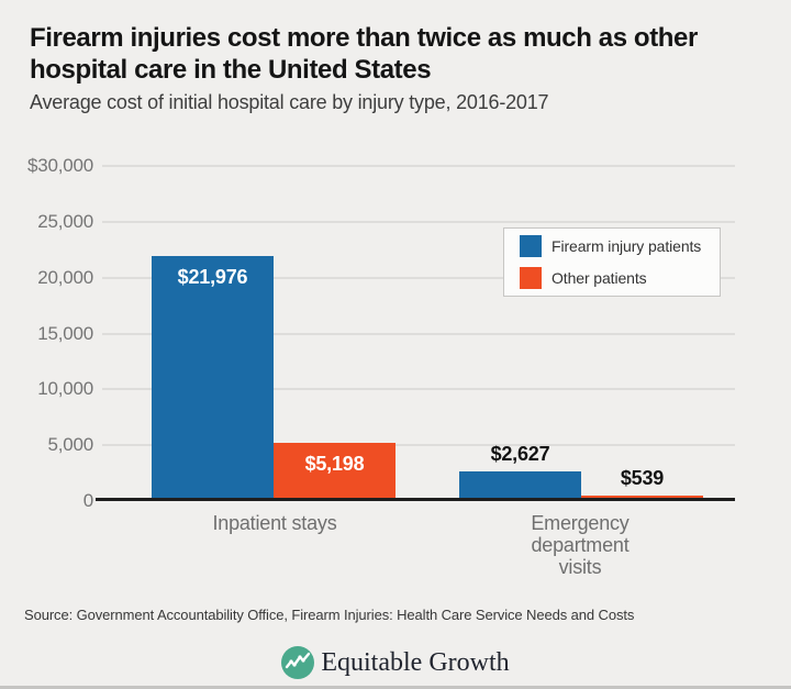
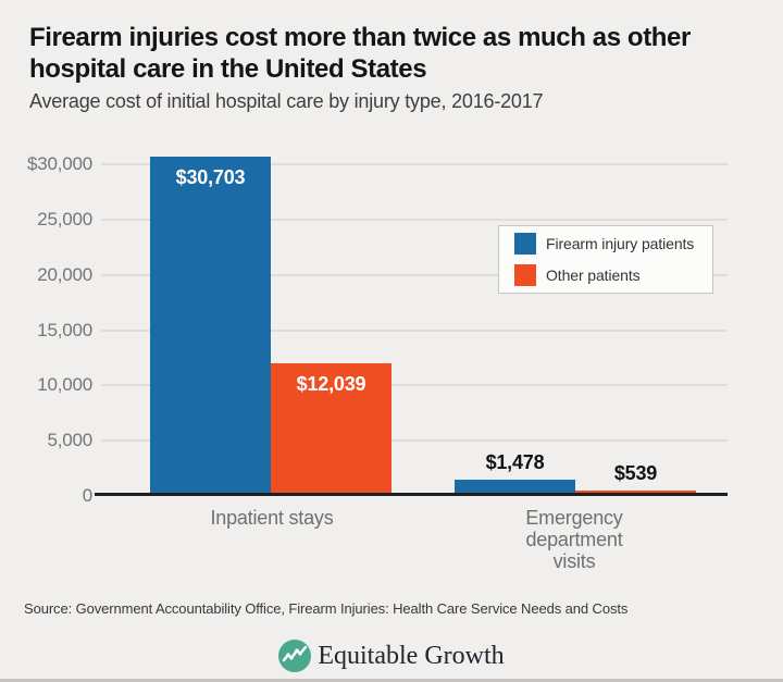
Firearm injury patients/Inpatient stays: $21,976 -> $30,703
Other patients/Inpatient stays: $5,198 -> $12,039
Firearm injury patients/Emergency department visits: $2,627 -> $1,478
